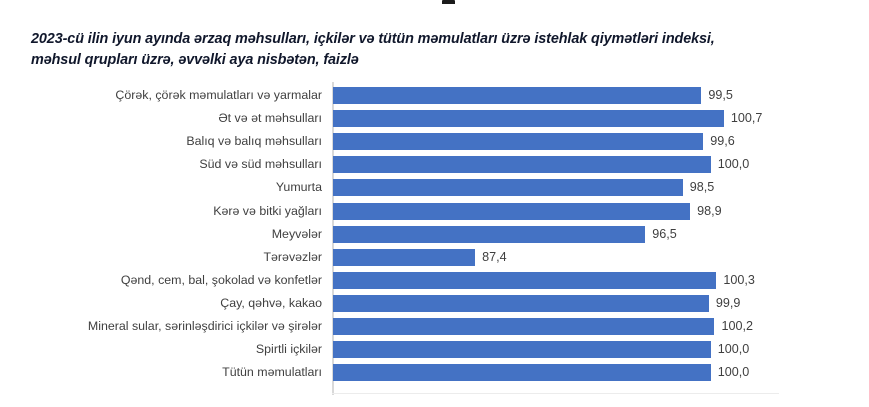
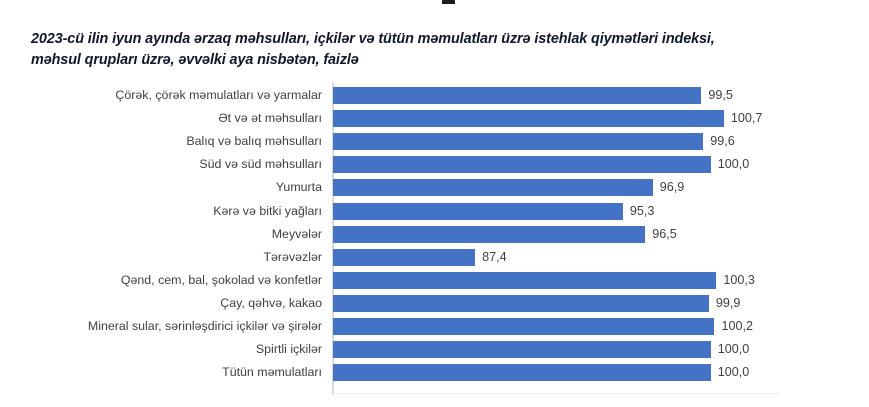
Yumurta: 98,5 -> 96,9
Kərə və bitki yağları: 98,9 -> 95,3
